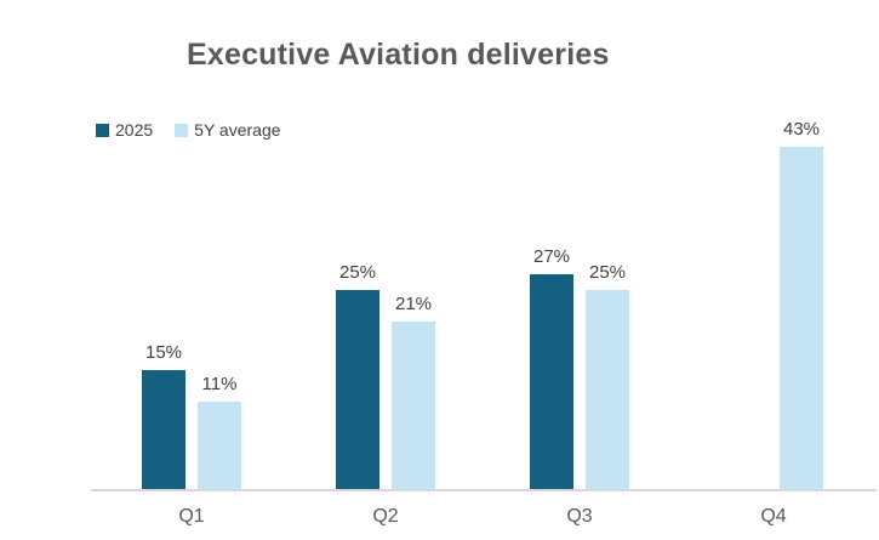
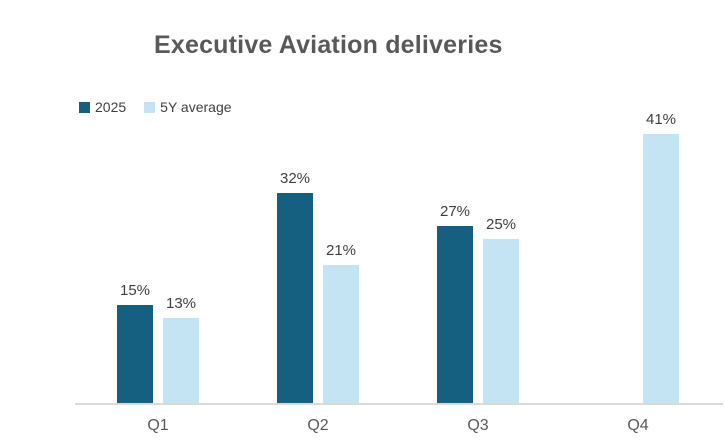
5Y average/Q1: 11% -> 13%
2025/Q2: 25% -> 32%
5Y average/Q4: 43% -> 41%
